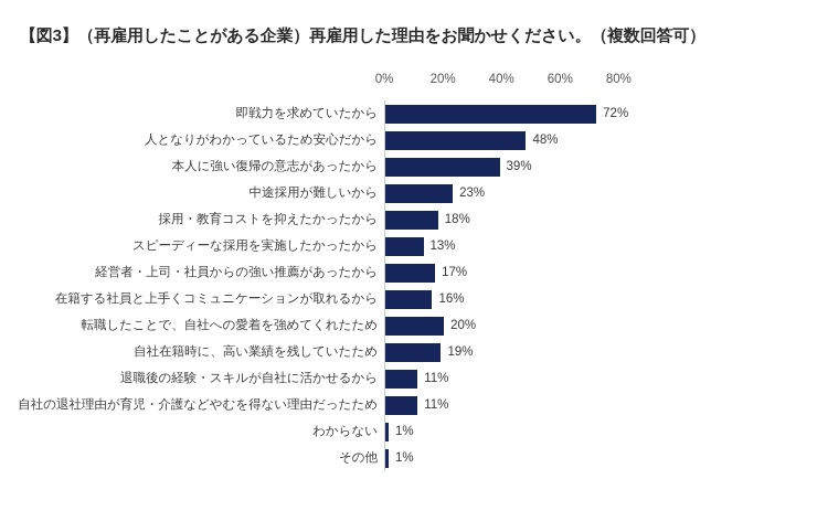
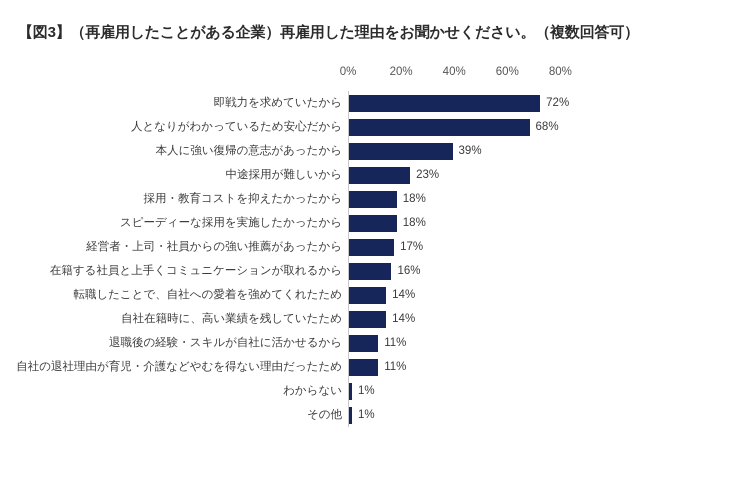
人となりがわかっているため安心だから: 48% -> 68%
スピーディーな採用を実施したかったから: 13% -> 18%
転職したことで、自社への愛着を強めてくれたため: 20% -> 14%
自社在籍時に、高い業績を残していたため: 19% -> 14%
